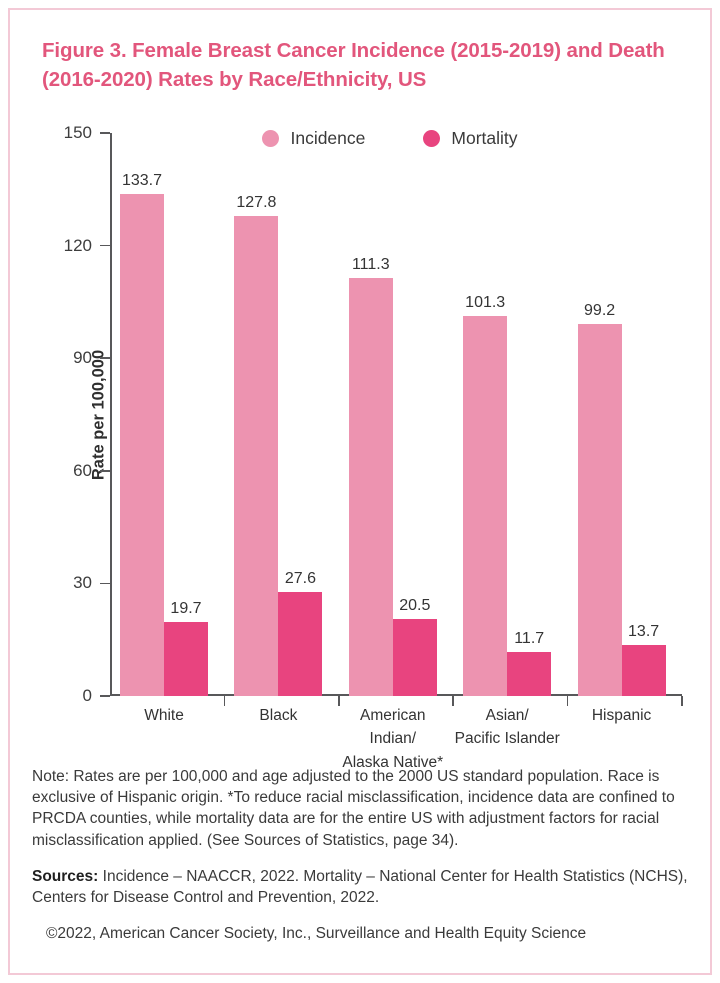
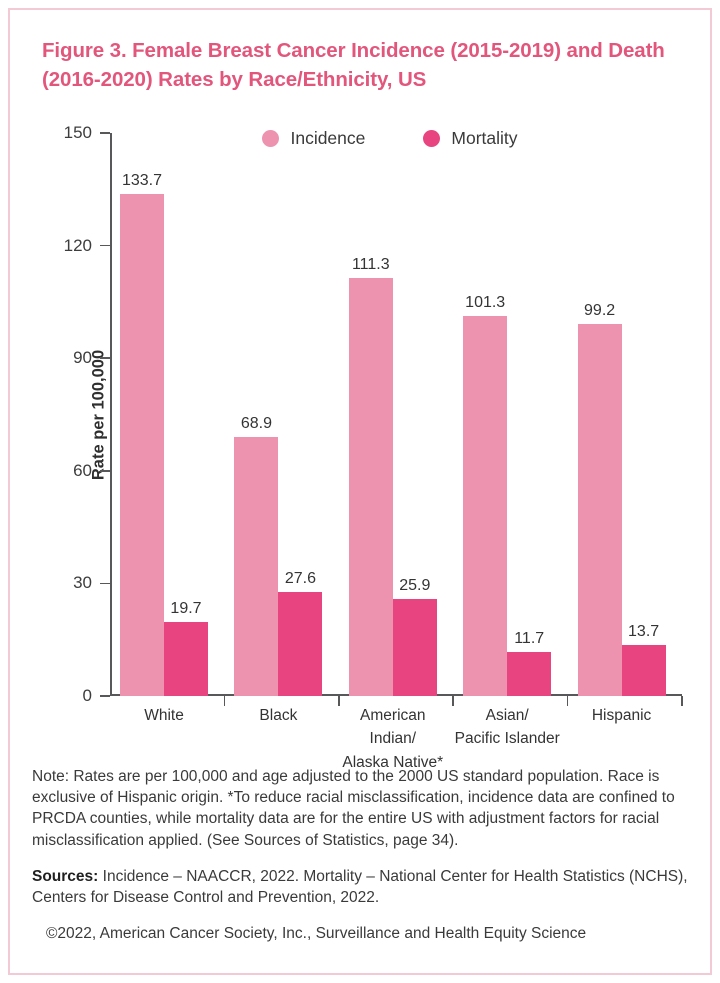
Incidence/Black: 127.8 -> 68.9
Mortality/American Indian/ Alaska Native*: 20.5 -> 25.9
